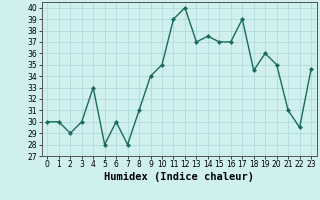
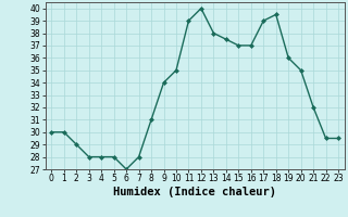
3: 30.0 -> 28.0
4: 33.0 -> 28.0
6: 30.0 -> 27.0
13: 37.0 -> 38.0
18: 34.5 -> 39.5
21: 31.0 -> 32.0
23: 34.6 -> 29.5
